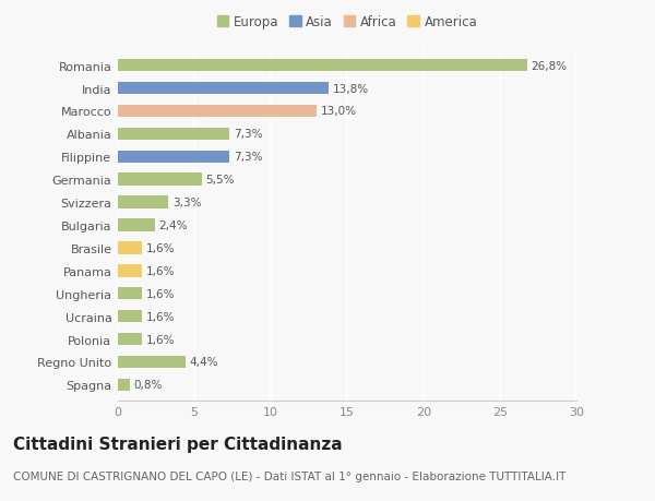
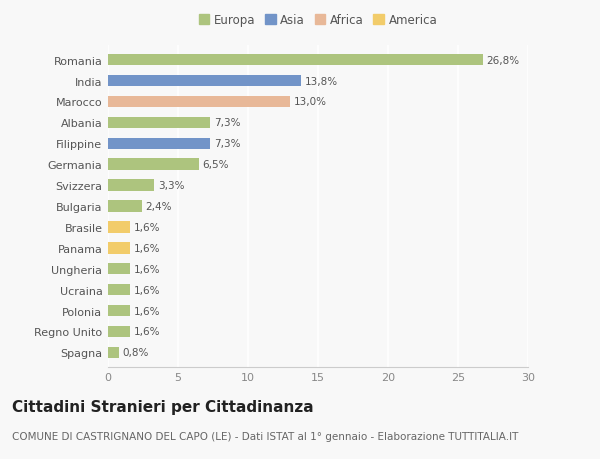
Germania: 5,5% -> 6,5%
Regno Unito: 4,4% -> 1,6%
